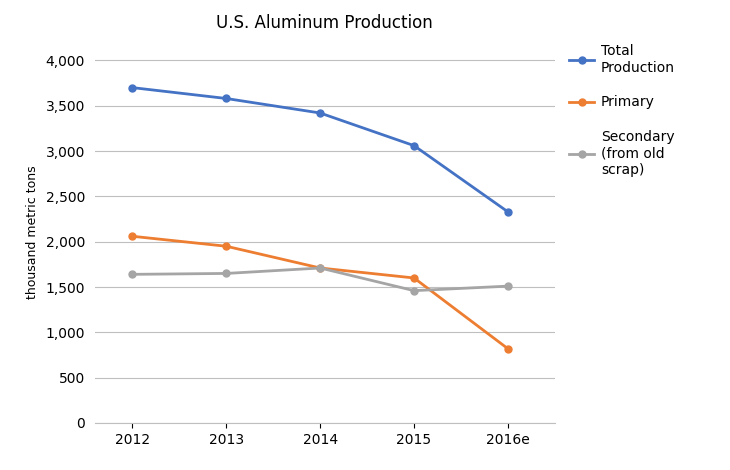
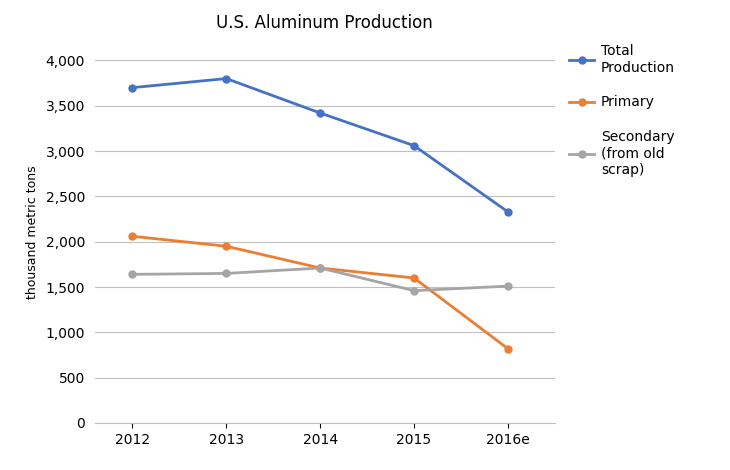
Total Production/2013: 3,580 -> 3,800
